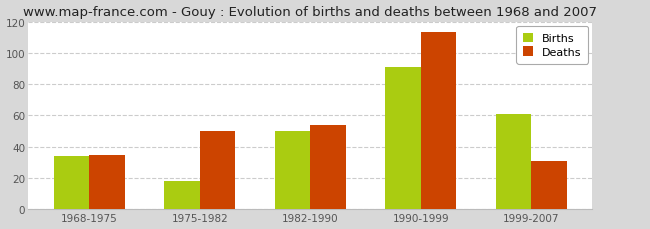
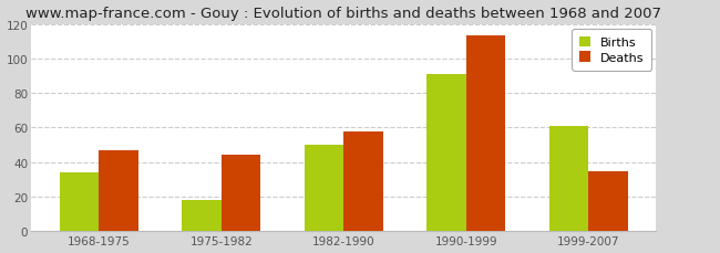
Deaths/1968-1975: 35 -> 47
Deaths/1975-1982: 50 -> 44
Deaths/1982-1990: 54 -> 58
Deaths/1999-2007: 31 -> 35
